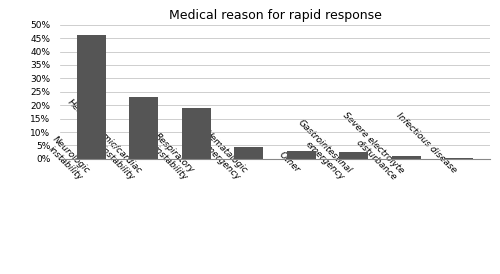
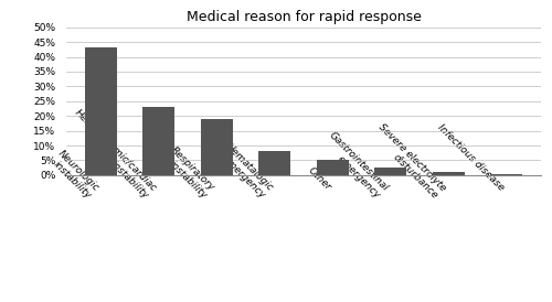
Neurologic instability: 46.0% -> 43.0%
Hematalogic emergency: 4.5% -> 8.0%
Other: 3.0% -> 5.0%
